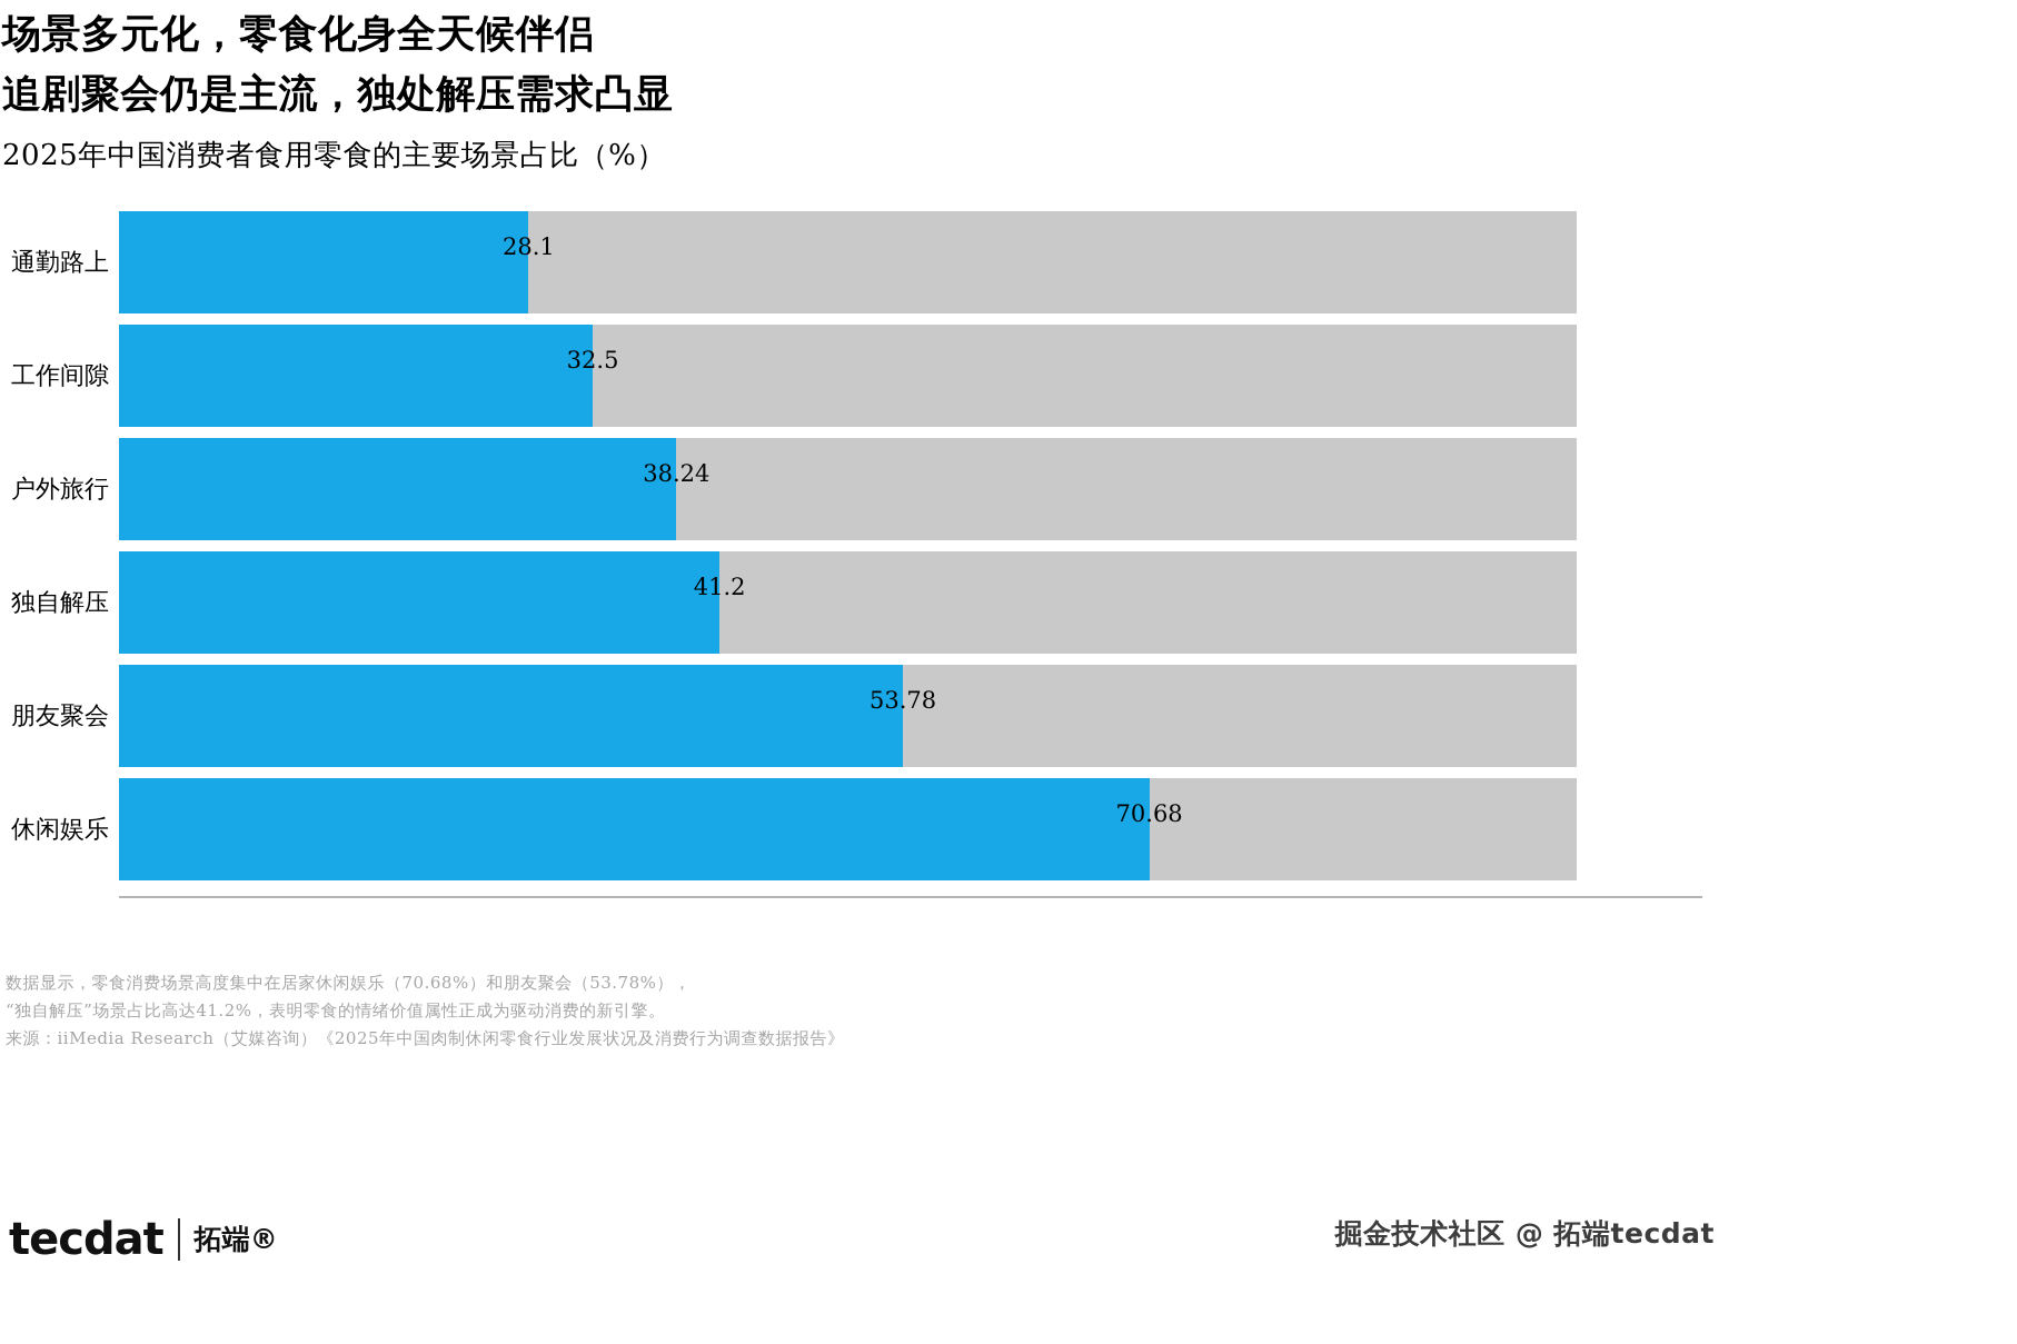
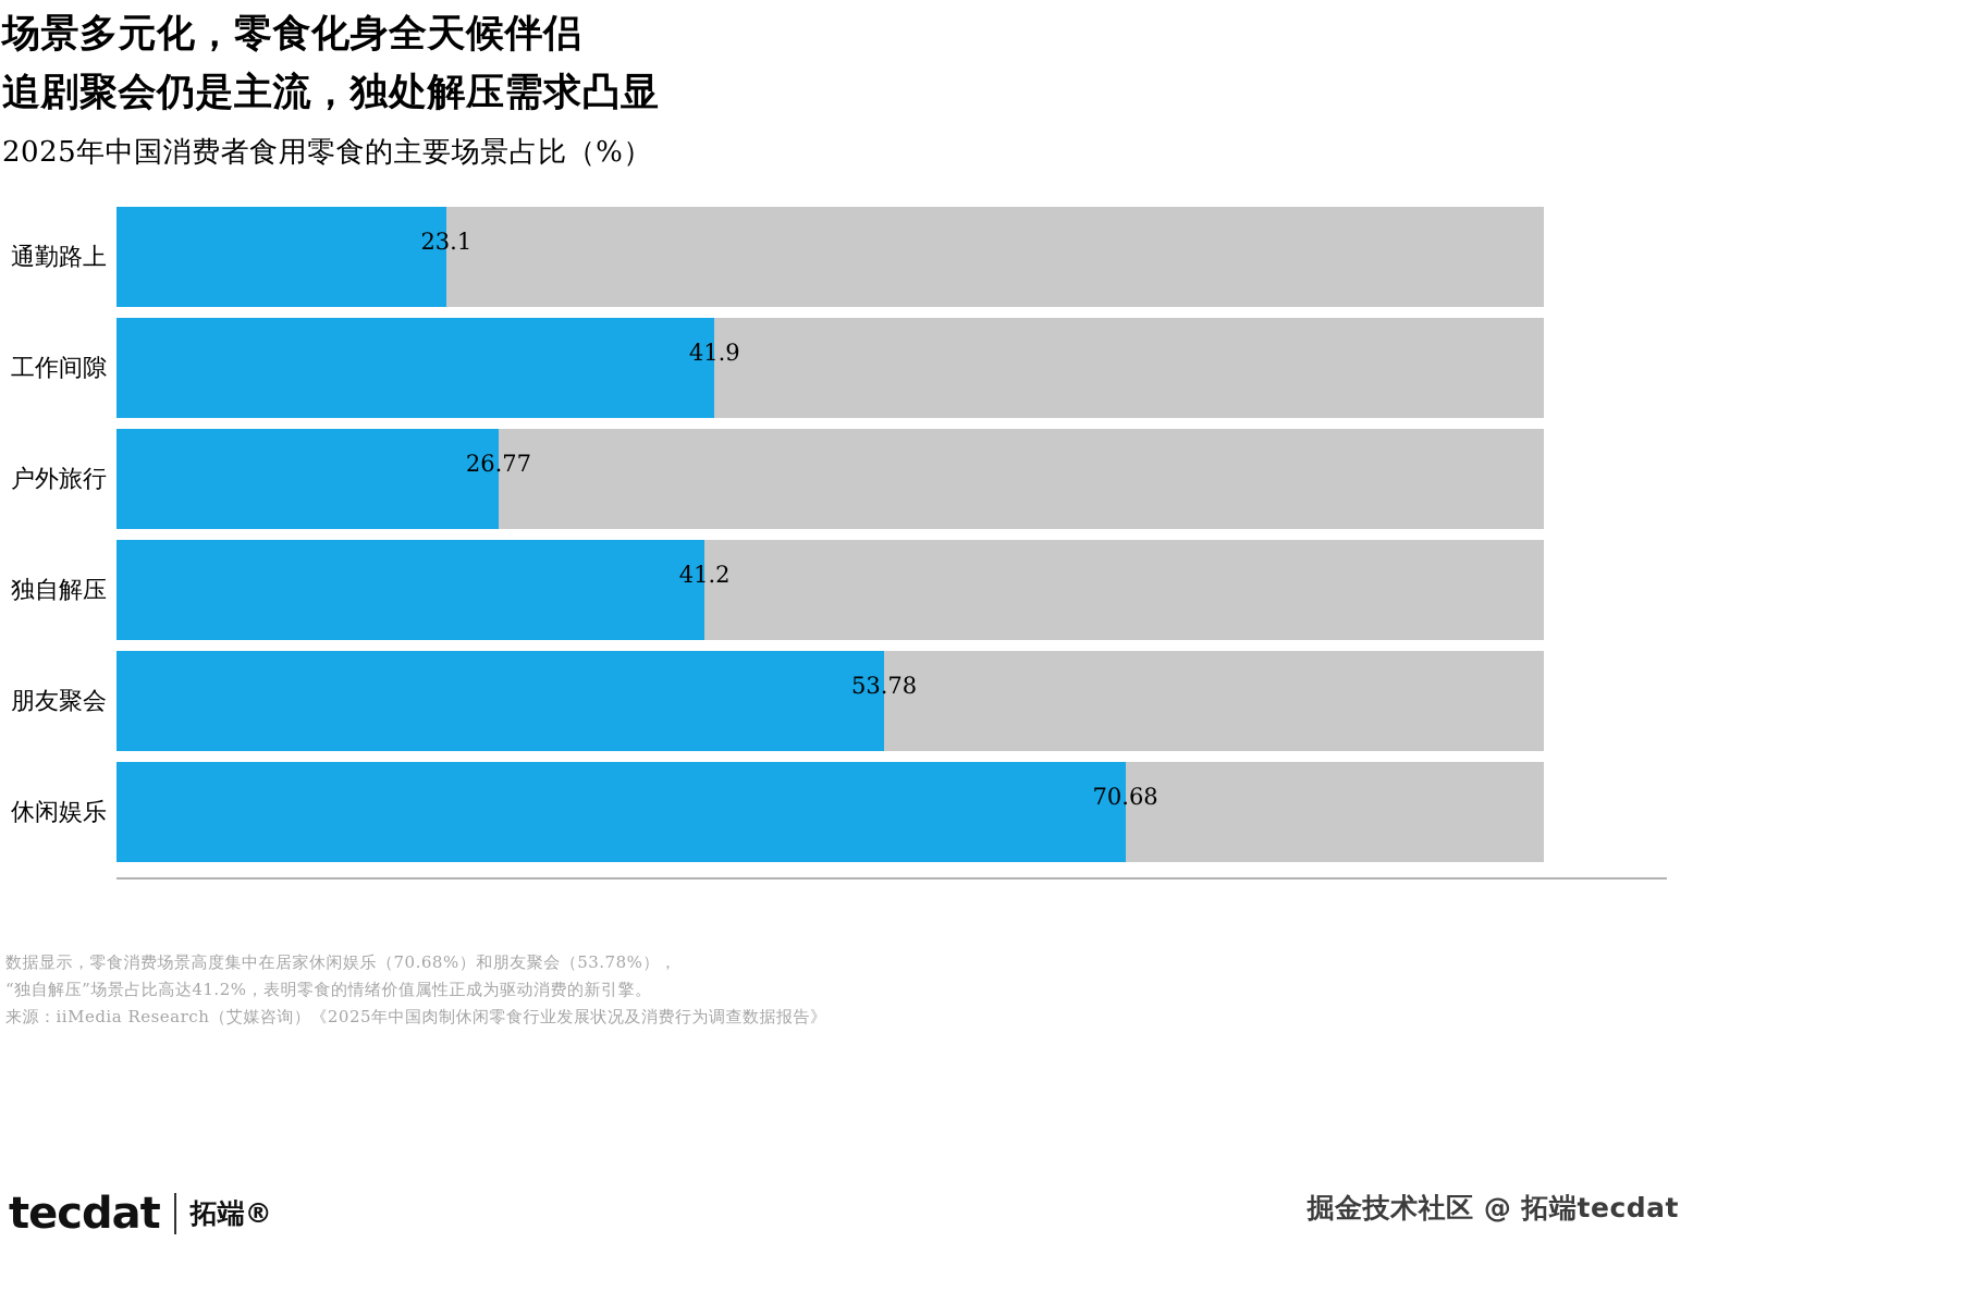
通勤路上: 28.1 -> 23.1
工作间隙: 32.5 -> 41.9
户外旅行: 38.24 -> 26.77
